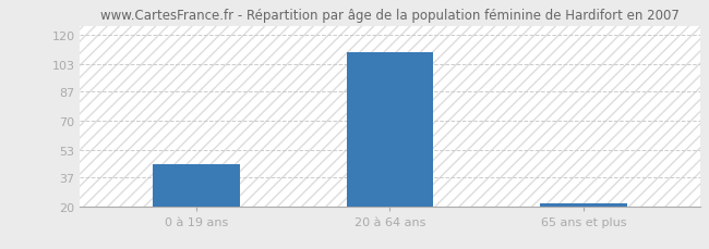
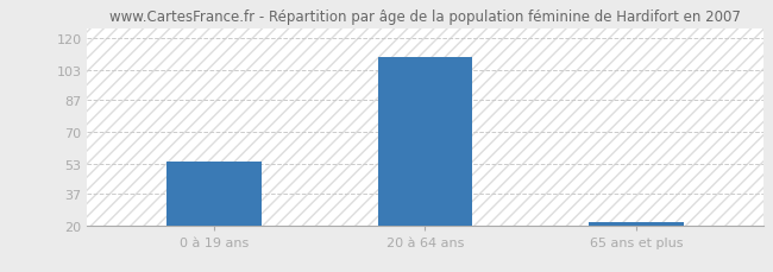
0 à 19 ans: 45 -> 54
